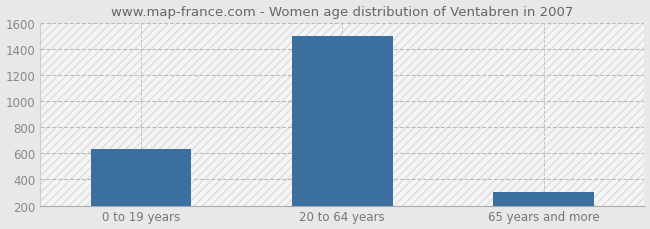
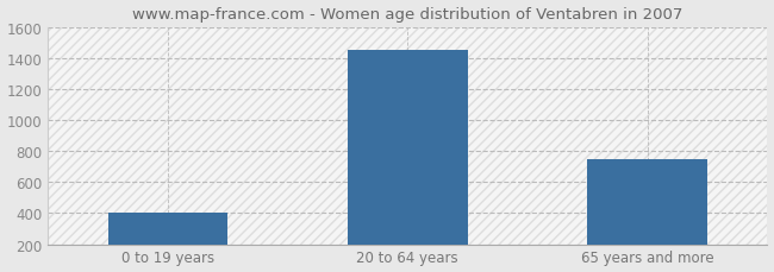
0 to 19 years: 630 -> 400
20 to 64 years: 1500 -> 1450
65 years and more: 310 -> 750
